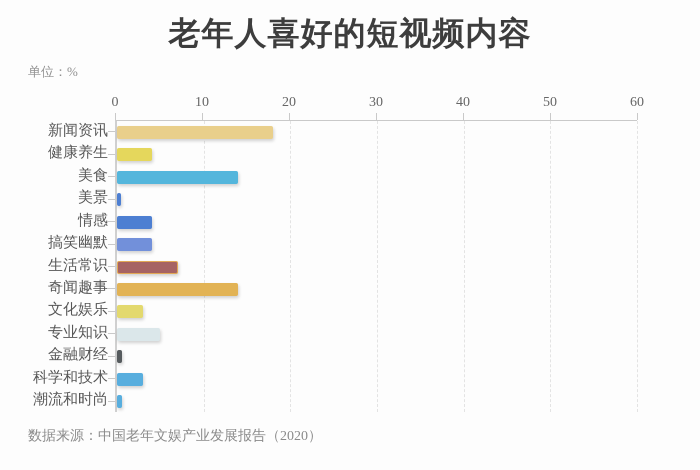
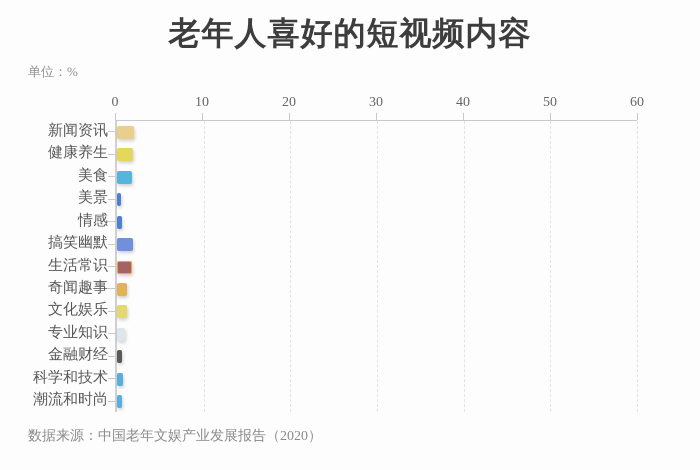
新闻资讯: 18 -> 2
健康养生: 4 -> 2
美食: 14 -> 2
情感: 4 -> 1
搞笑幽默: 4 -> 2
生活常识: 7 -> 2
奇闻趣事: 14 -> 1
文化娱乐: 3 -> 1
专业知识: 5 -> 1
科学和技术: 3 -> 1
